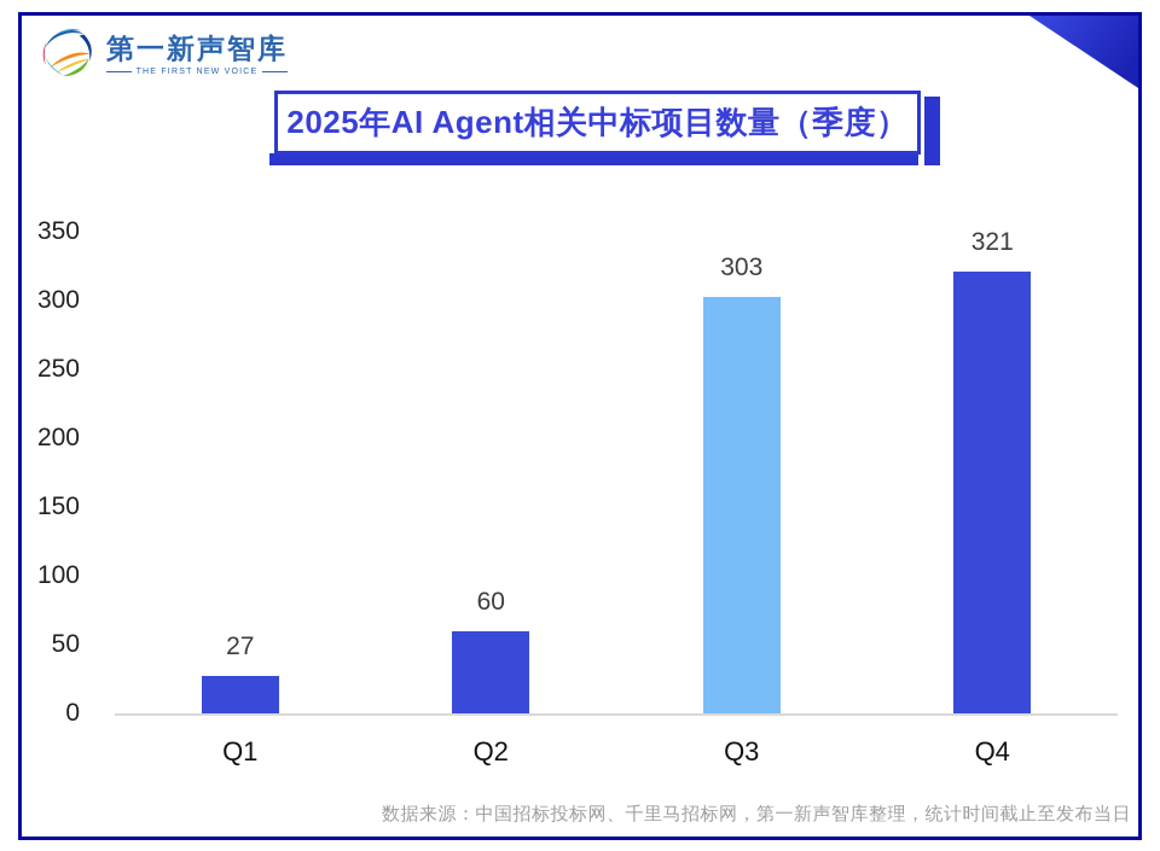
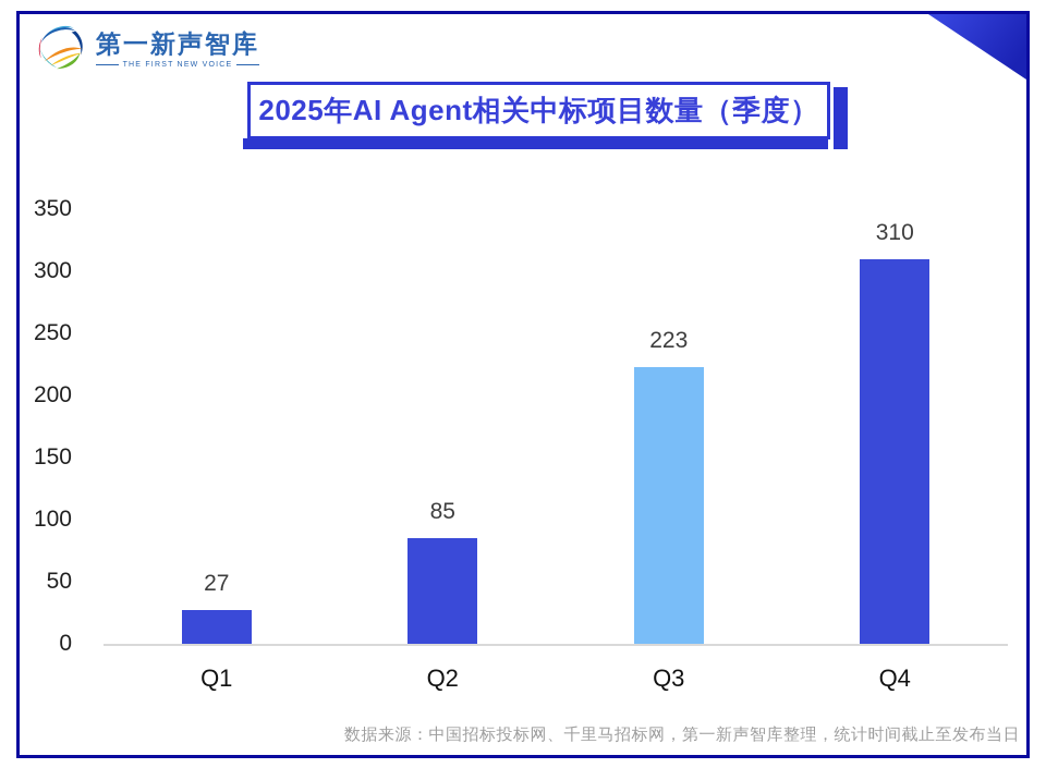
Q2: 60 -> 85
Q3: 303 -> 223
Q4: 321 -> 310
